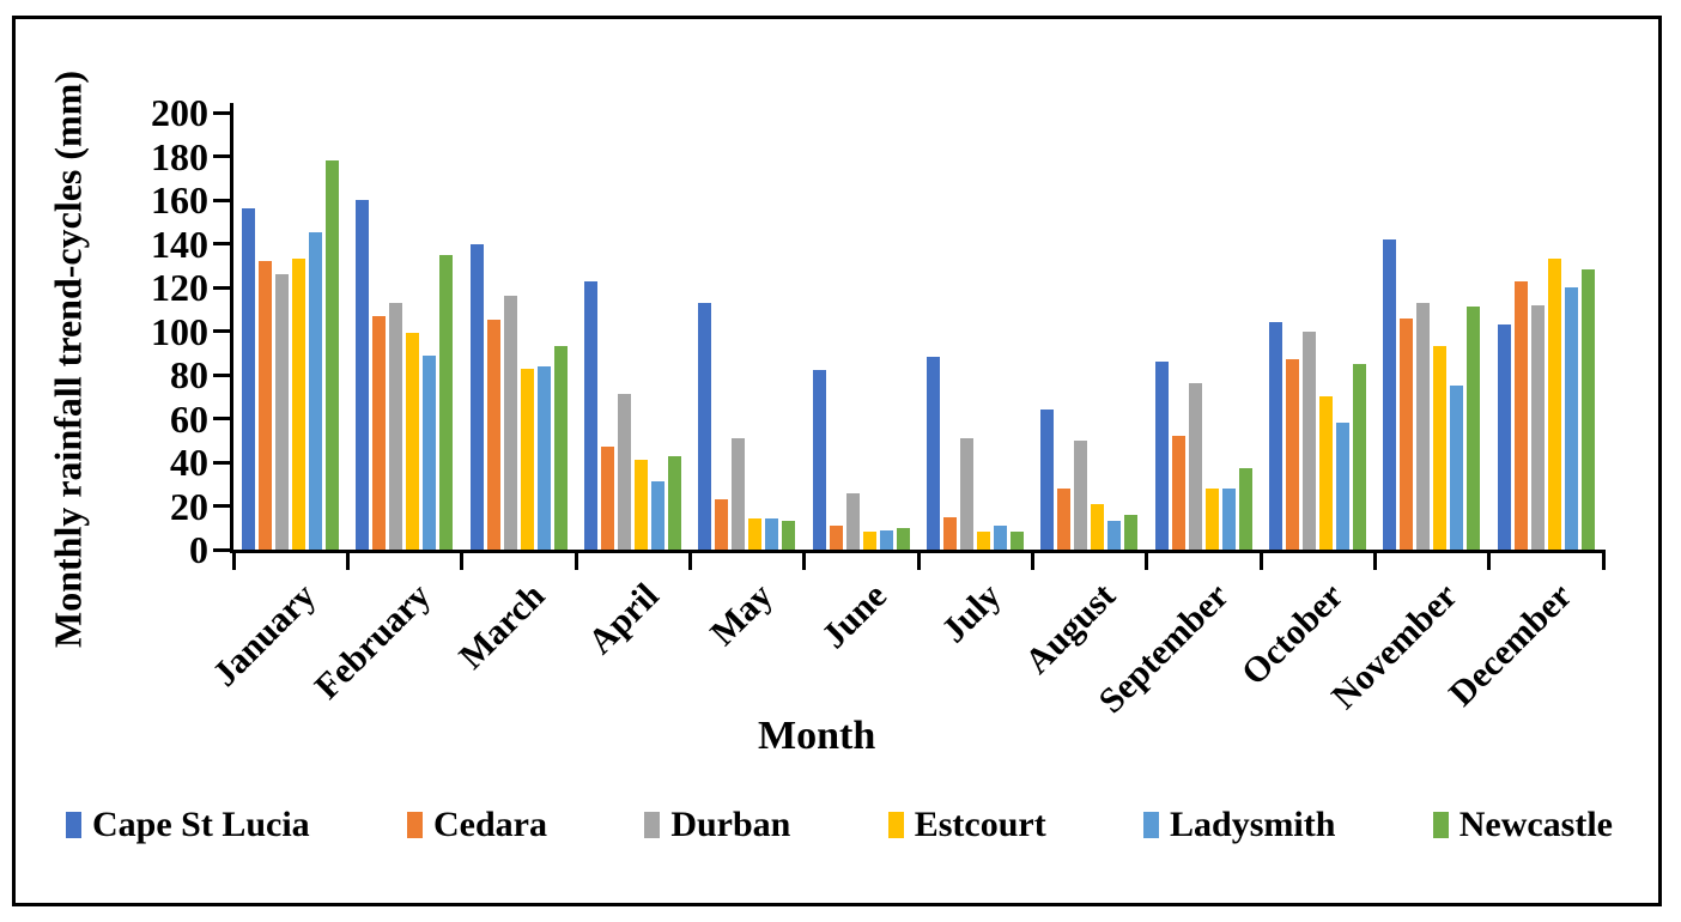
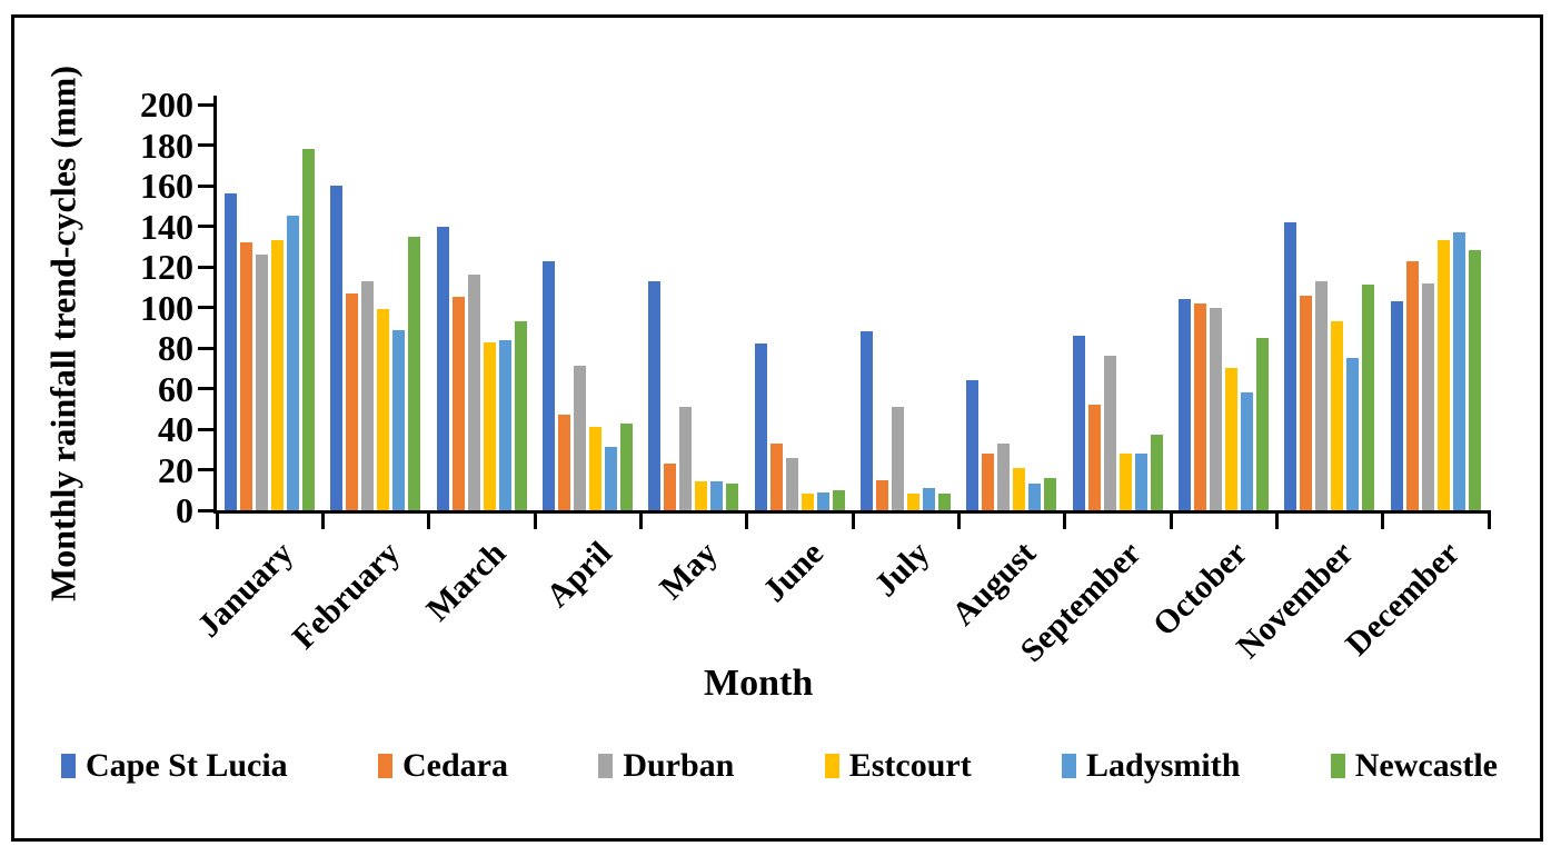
Cedara/June: 11 -> 33
Durban/August: 50 -> 33
Cedara/October: 87 -> 102
Ladysmith/December: 120 -> 137
